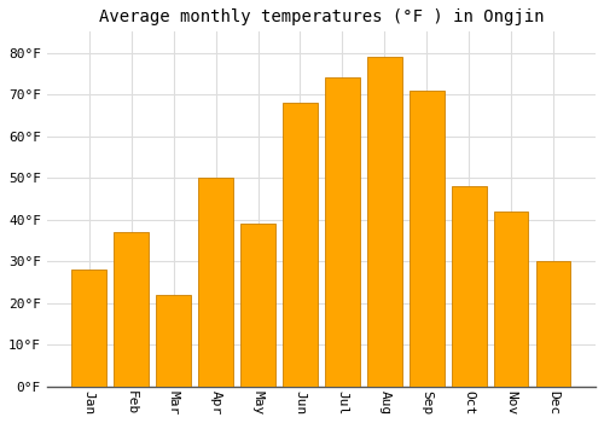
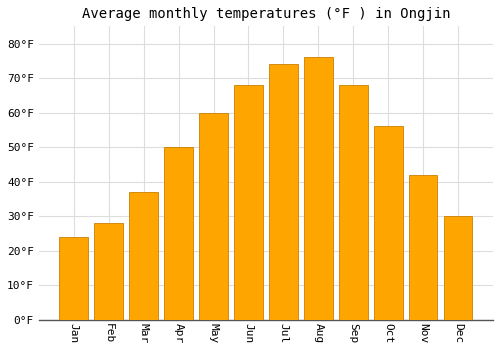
Jan: 28°F -> 24°F
Feb: 37°F -> 28°F
Mar: 22°F -> 37°F
May: 39°F -> 60°F
Aug: 79°F -> 76°F
Sep: 71°F -> 68°F
Oct: 48°F -> 56°F
